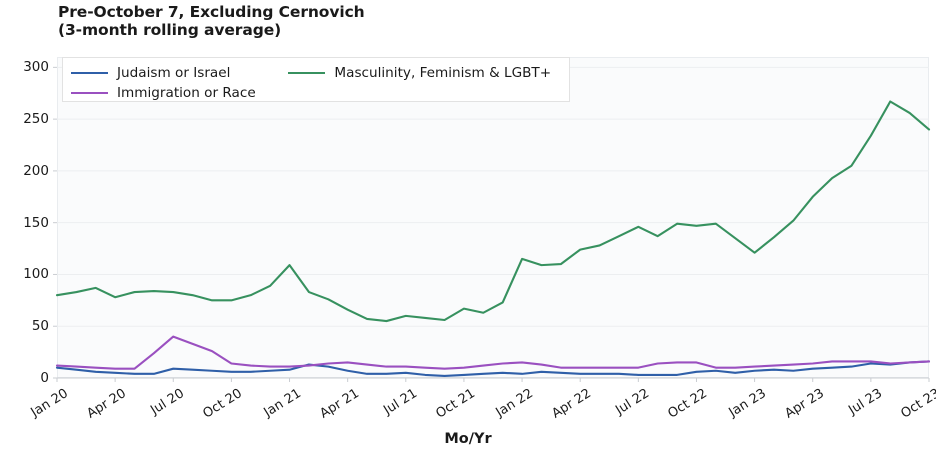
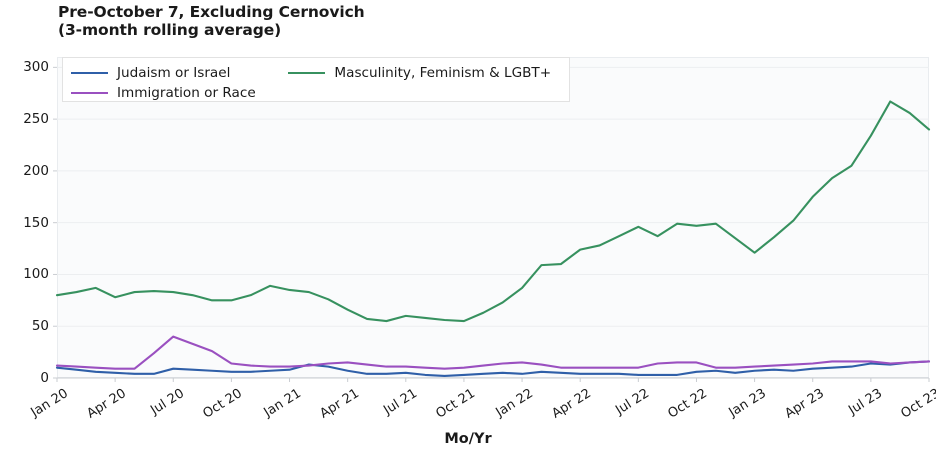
Masculinity, Feminism & LGBT+/Jan 21: 109 -> 85
Masculinity, Feminism & LGBT+/Oct 21: 67 -> 55
Masculinity, Feminism & LGBT+/Jan 22: 115 -> 87
